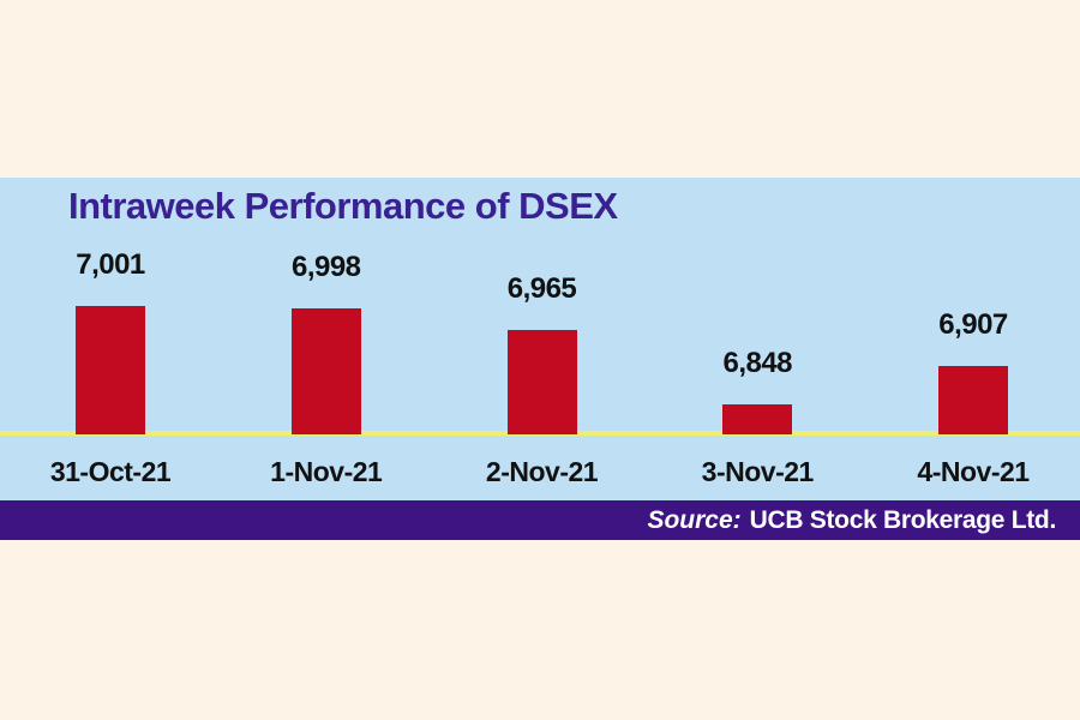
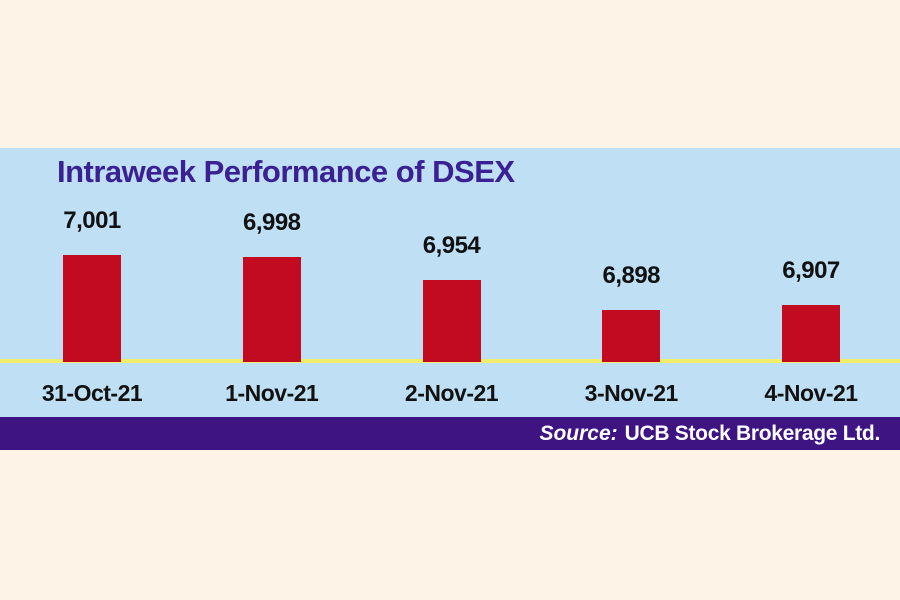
2-Nov-21: 6,965 -> 6,954
3-Nov-21: 6,848 -> 6,898
